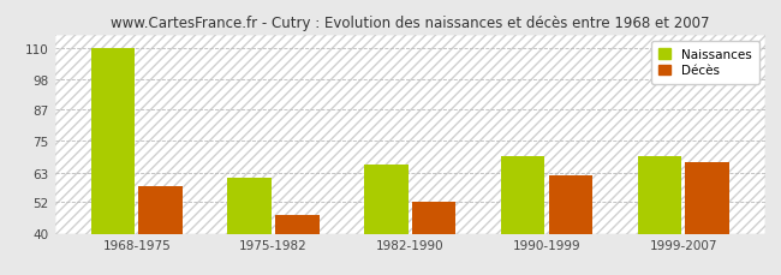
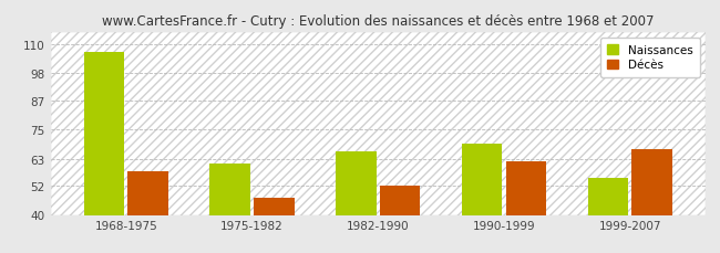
Naissances/1968-1975: 110 -> 107
Naissances/1999-2007: 69 -> 55
